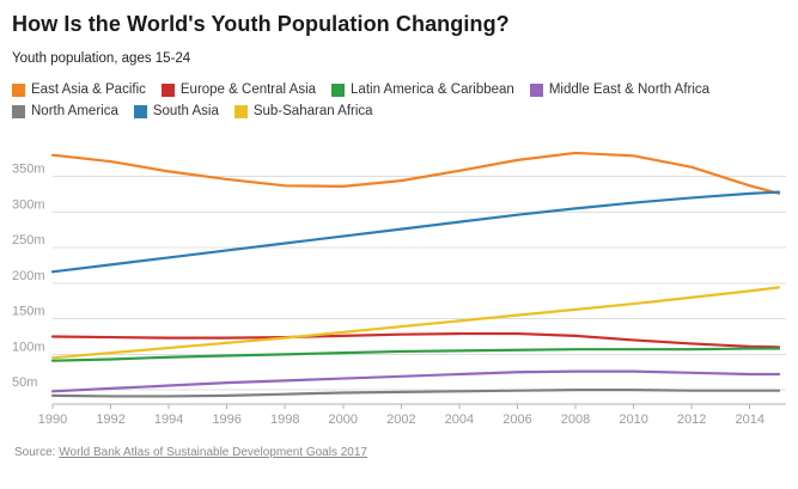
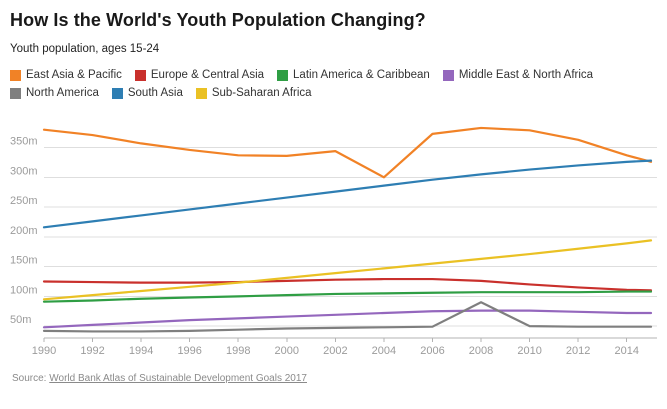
East Asia & Pacific/2004: 360m -> 300m
North America/2008: 50m -> 90m
